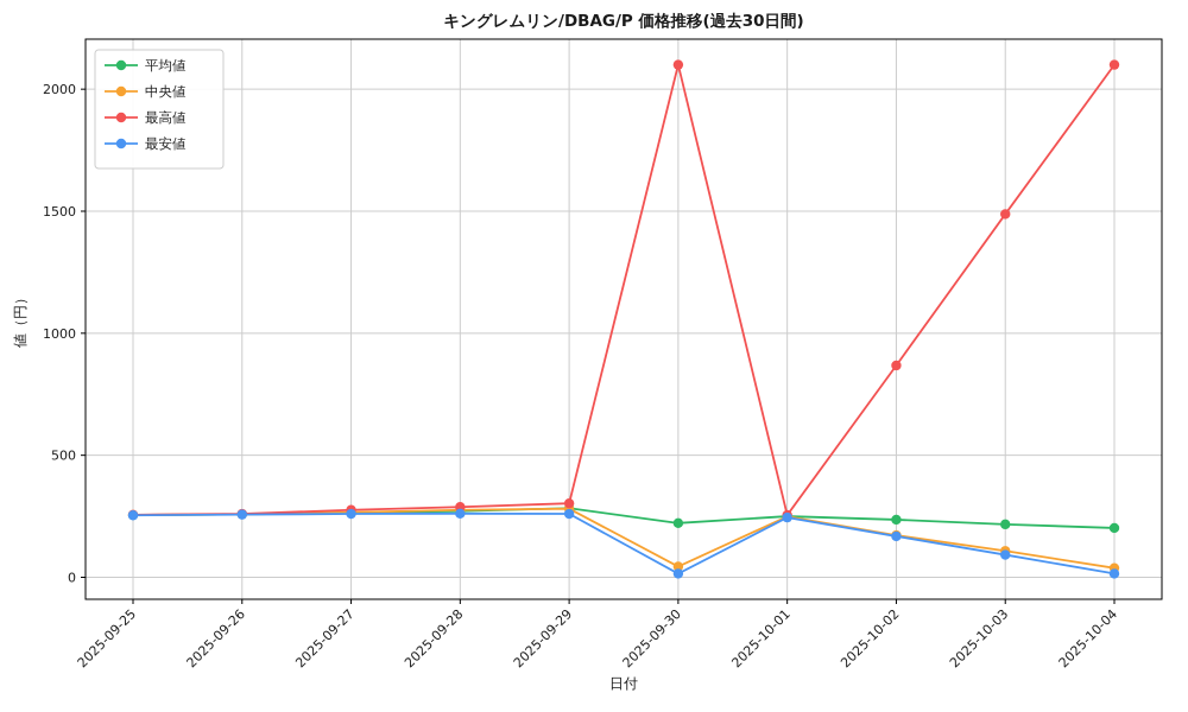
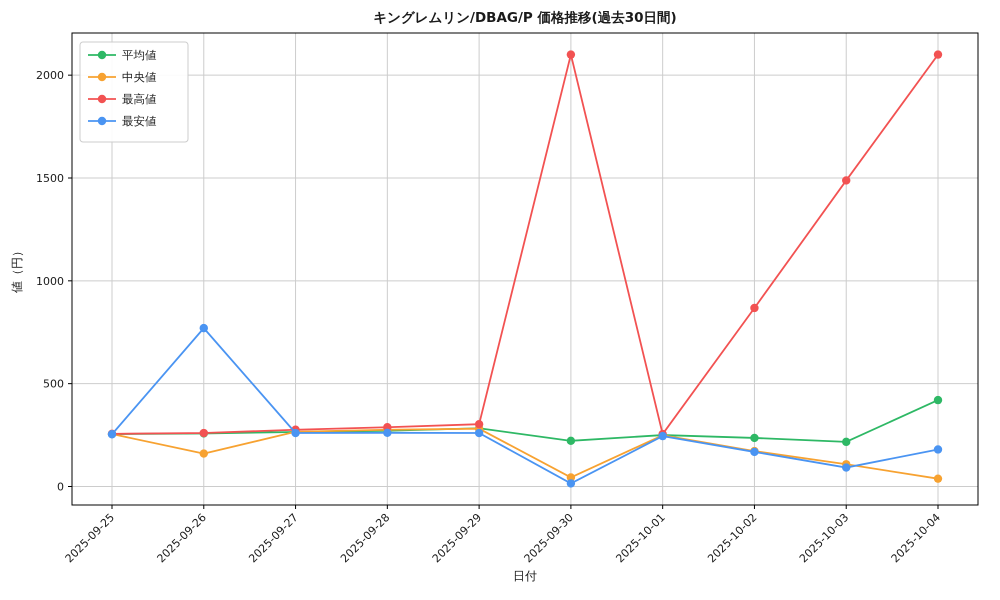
中央値/2025-09-26: 260 -> 160
最安値/2025-09-26: 260 -> 770
平均値/2025-10-04: 200 -> 420
最安値/2025-10-04: 20 -> 180
